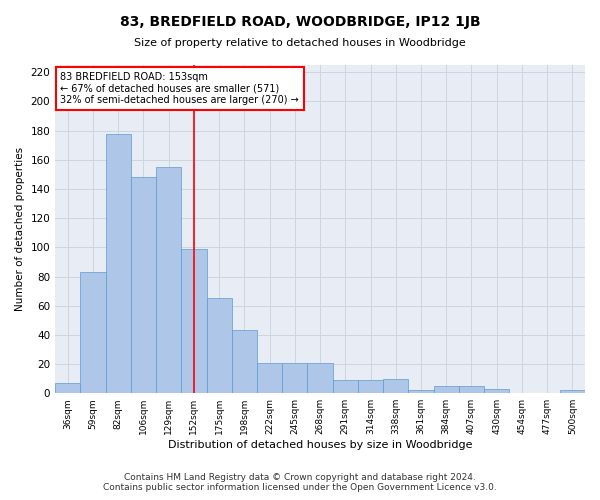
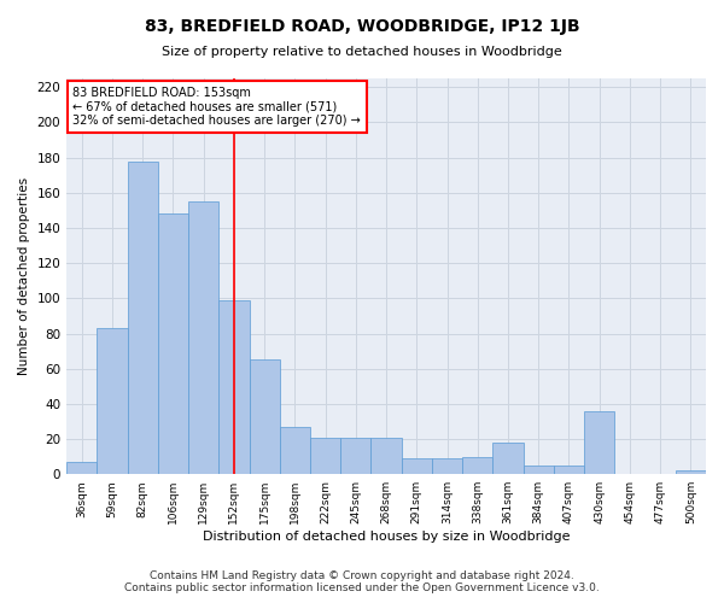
198sqm: 43 -> 27
361sqm: 2 -> 18
430sqm: 3 -> 36
